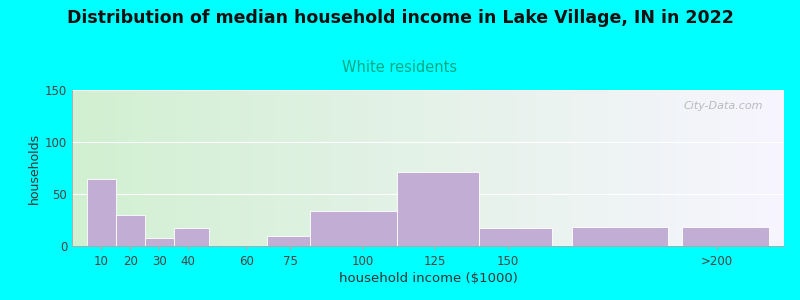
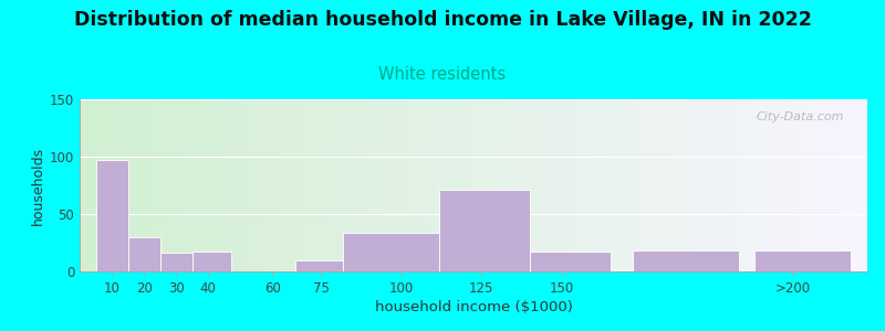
10: 64 -> 97
30: 8 -> 16
